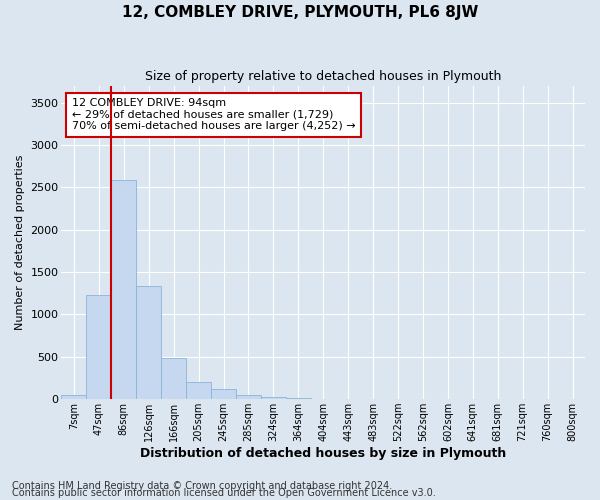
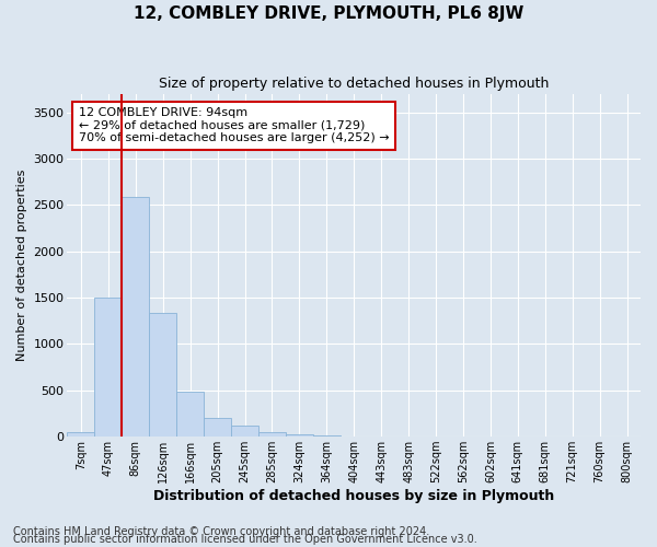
47sqm: 1230 -> 1500
